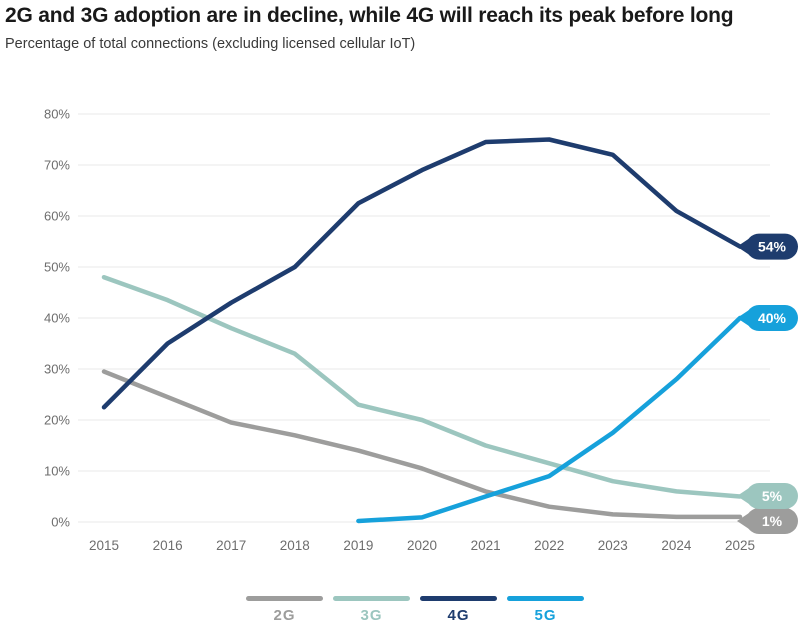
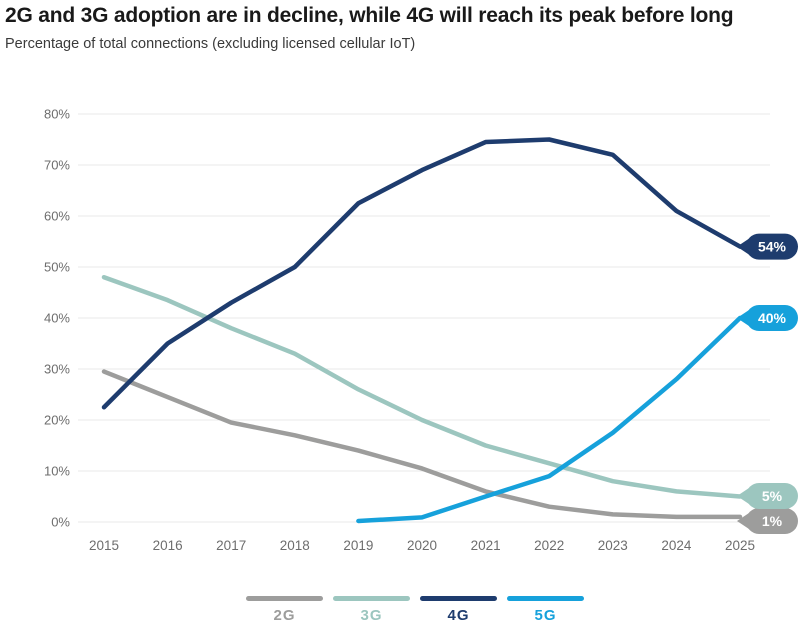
3G/2019: 23% -> 26%
